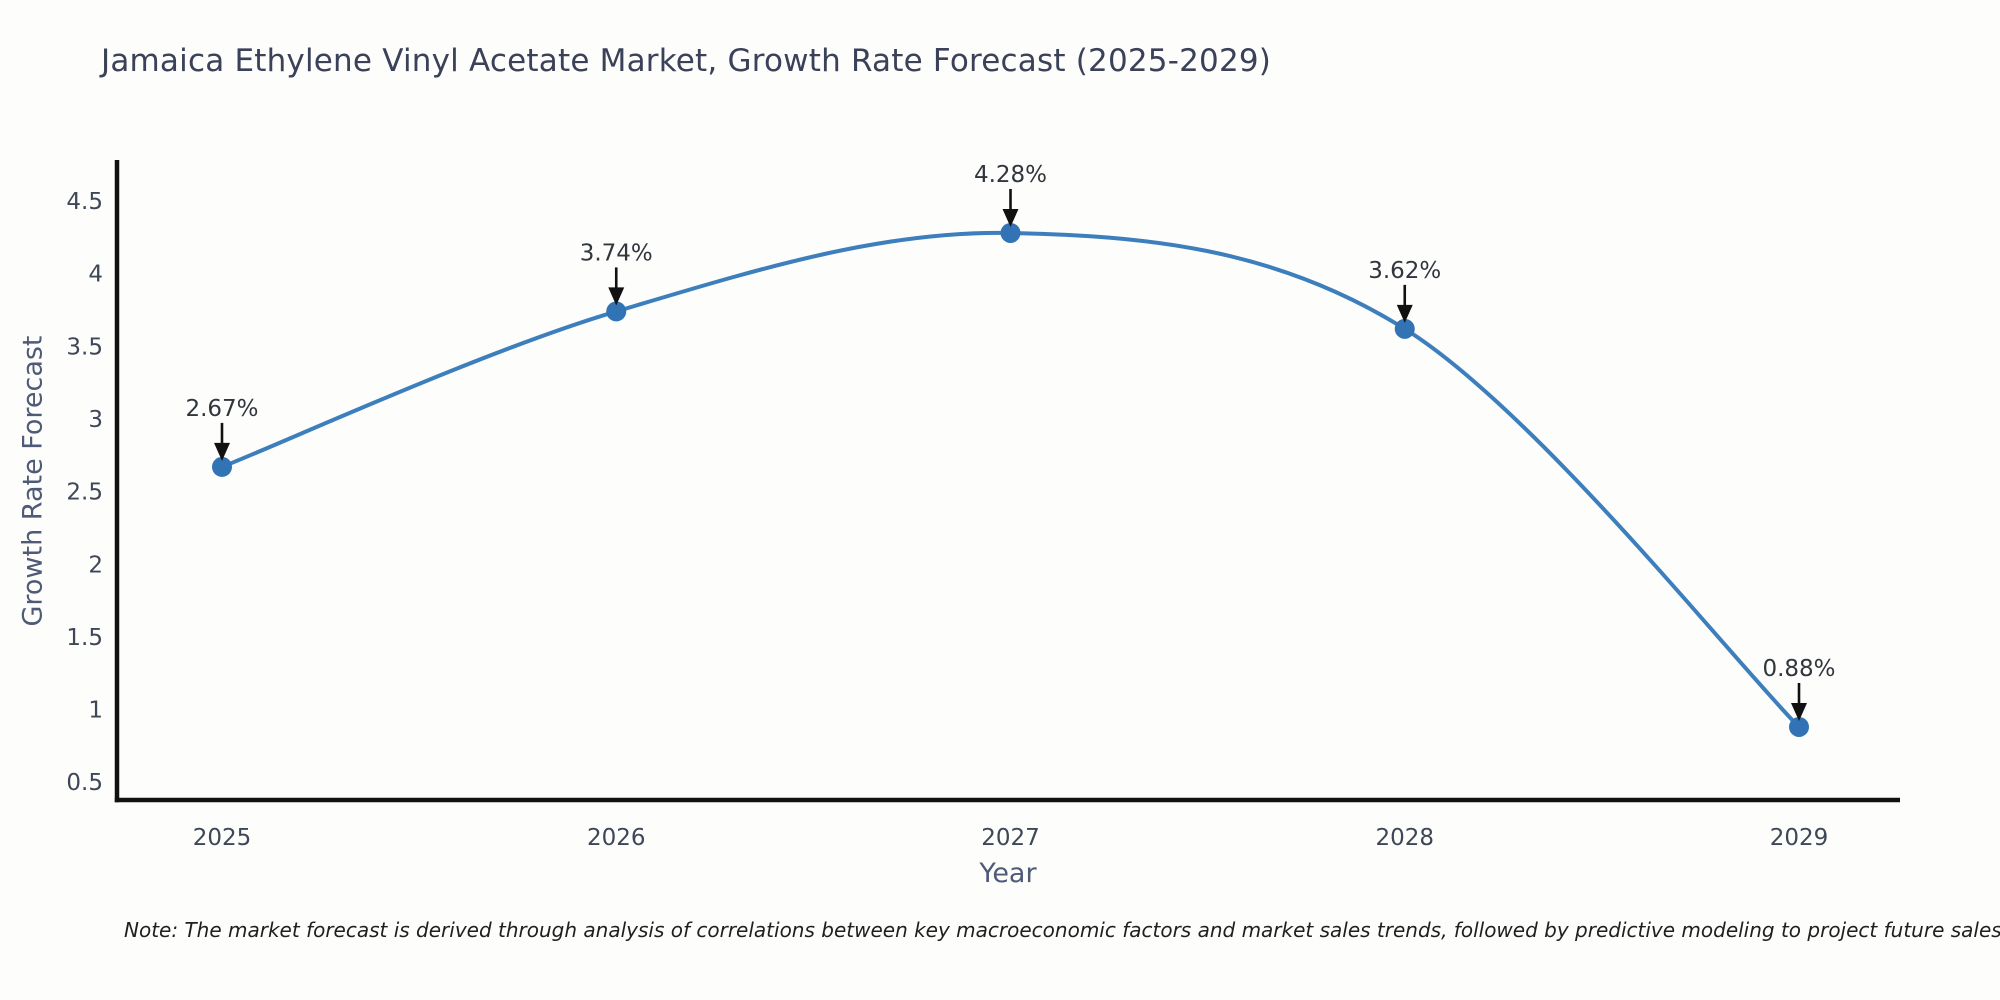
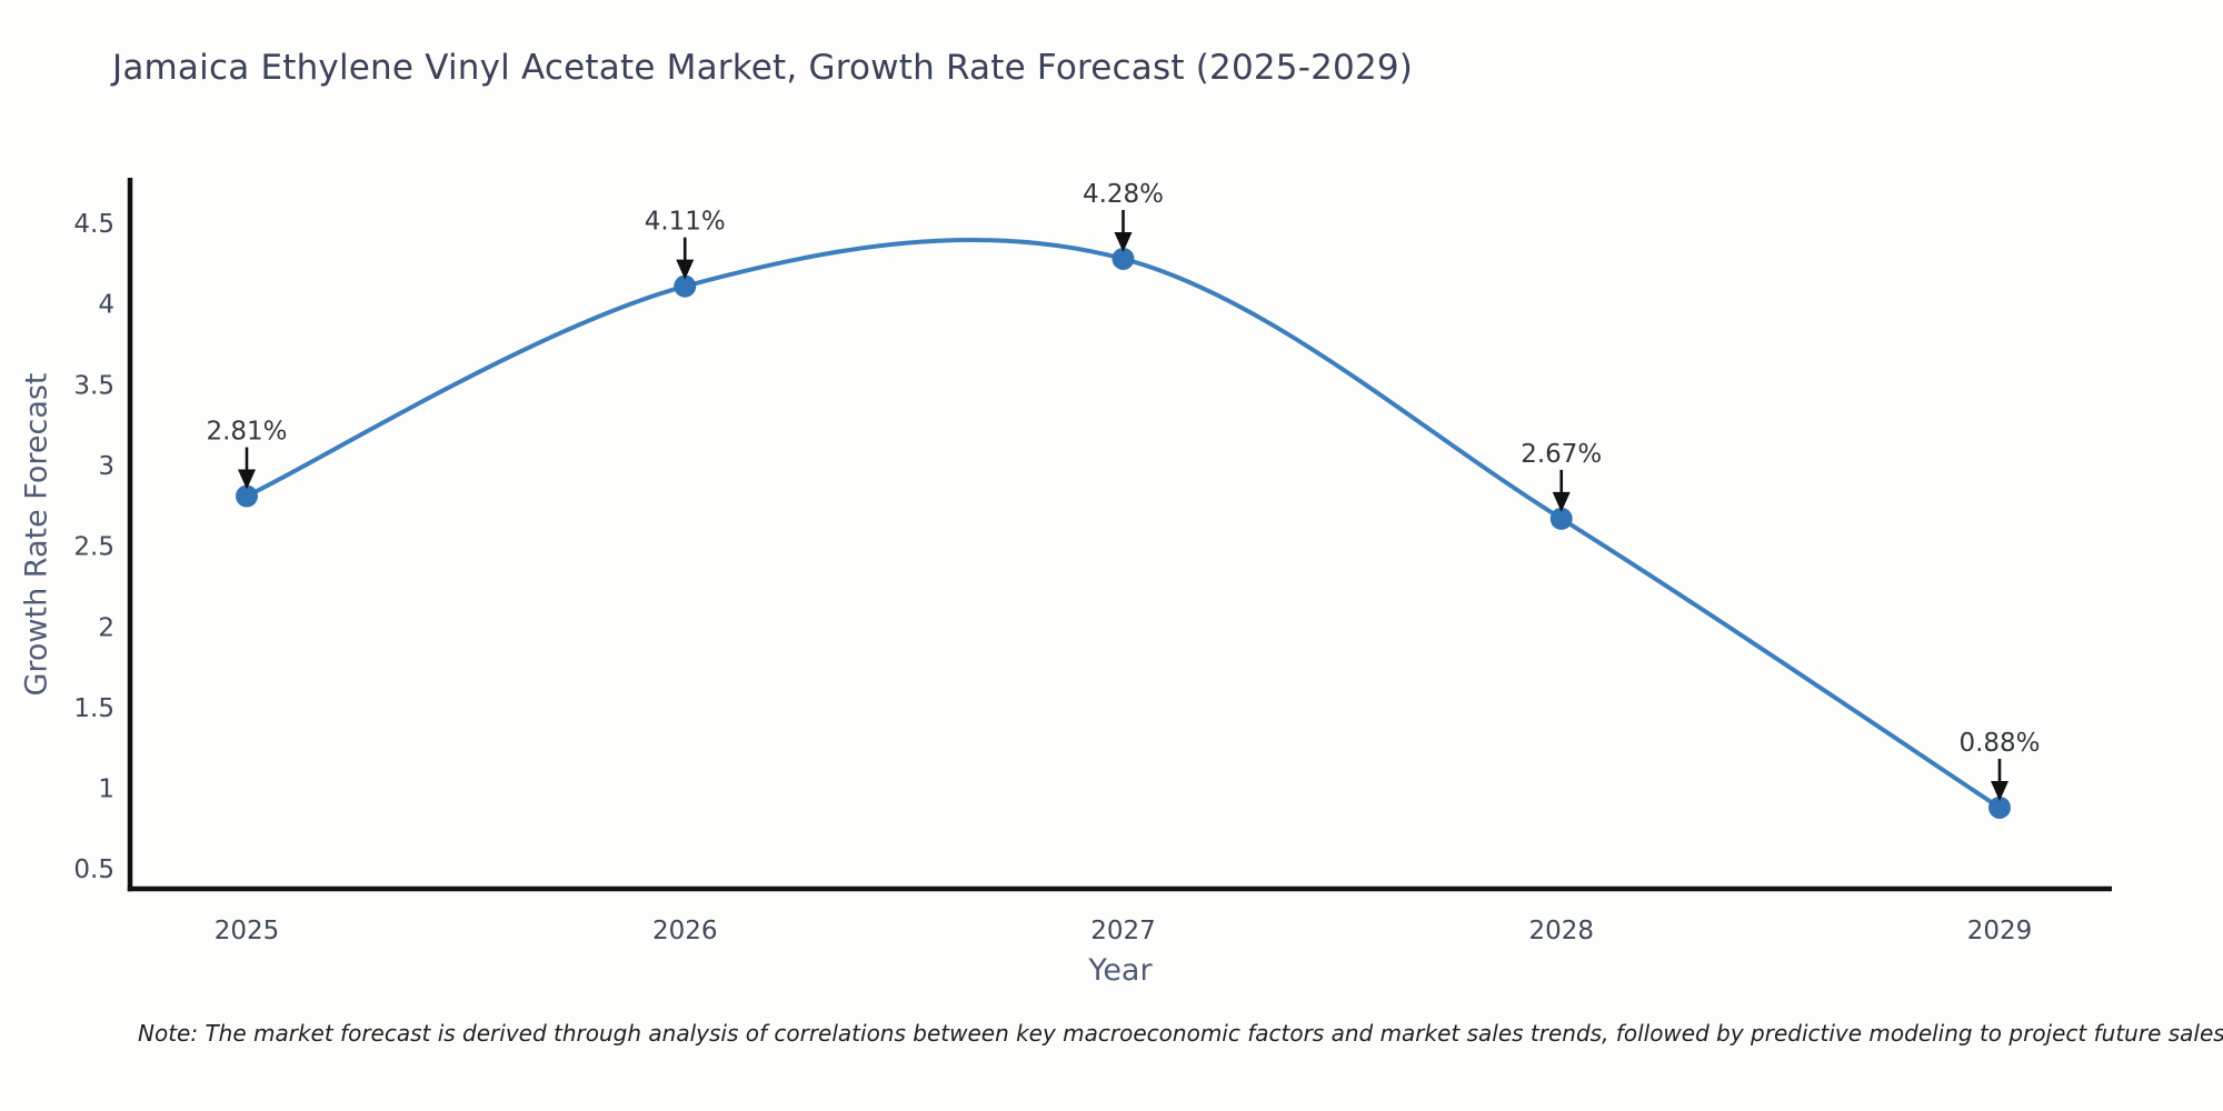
2025: 2.67% -> 2.81%
2026: 3.74% -> 4.11%
2028: 3.62% -> 2.67%
